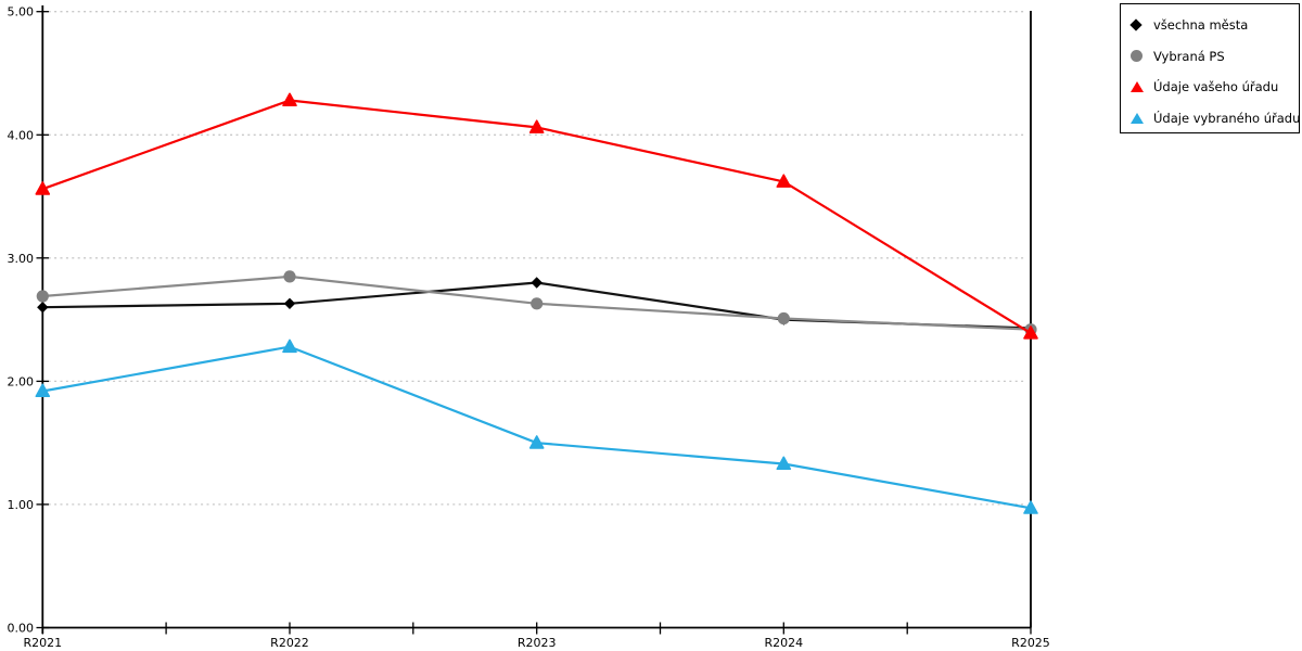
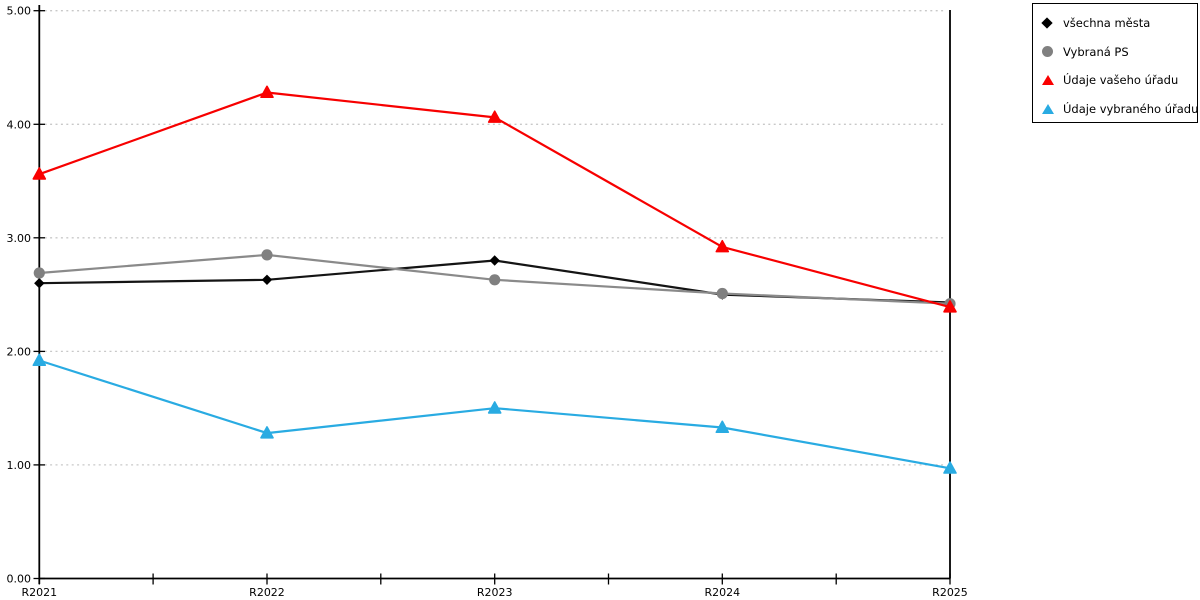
Údaje vybraného úřadu/R2022: 2.28 -> 1.28
Údaje vašeho úřadu/R2024: 3.62 -> 2.92
